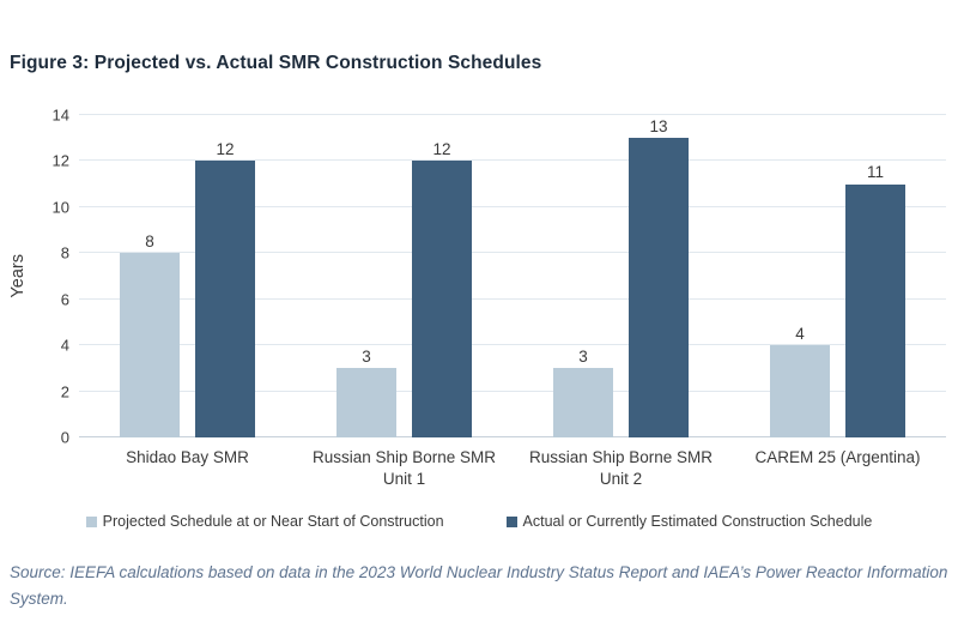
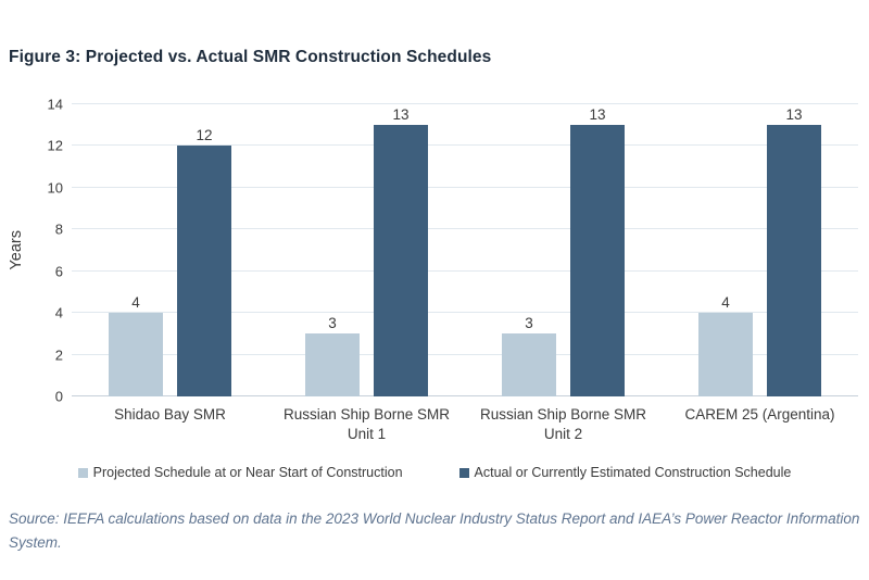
Projected Schedule at or Near Start of Construction/Shidao Bay SMR: 8 -> 4
Actual or Currently Estimated Construction Schedule/Russian Ship Borne SMR Unit 1: 12 -> 13
Actual or Currently Estimated Construction Schedule/CAREM 25 (Argentina): 11 -> 13
